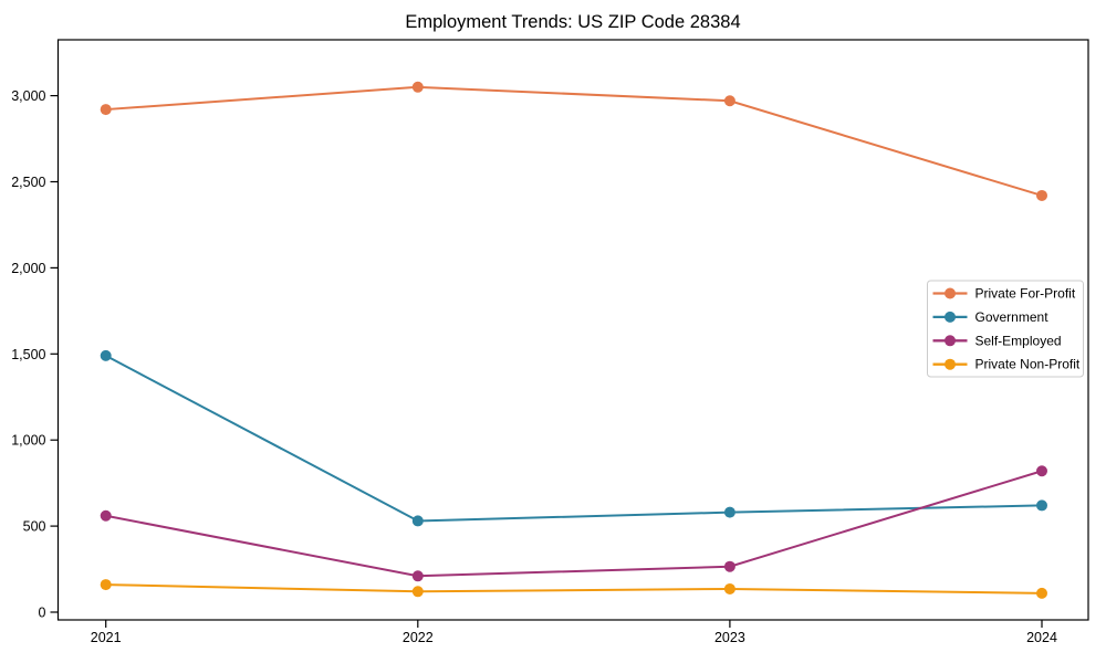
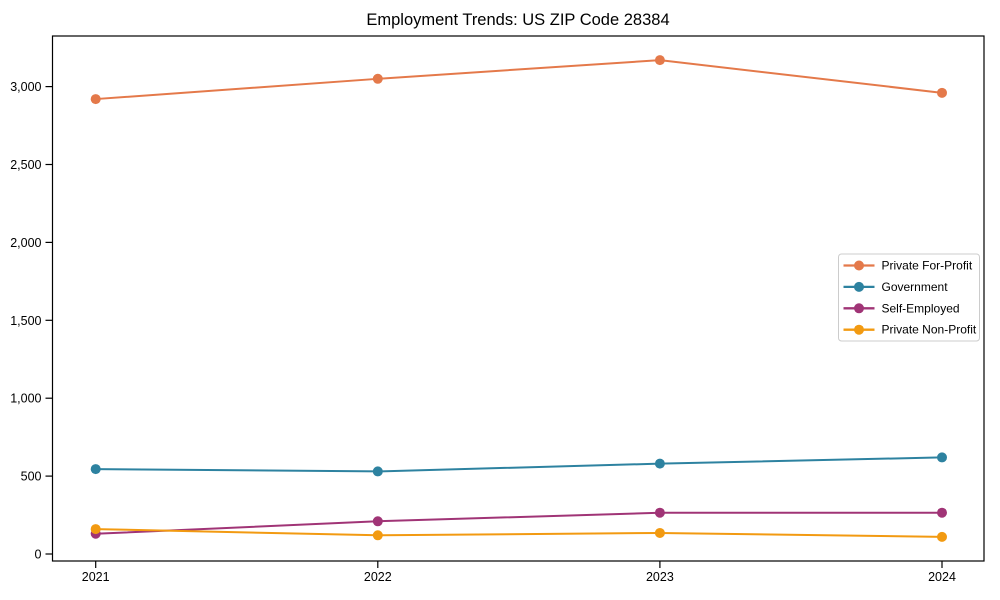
Government/2021: 1490 -> 540
Self-Employed/2021: 560 -> 130
Private For-Profit/2023: 2970 -> 3170
Private For-Profit/2024: 2420 -> 2960
Self-Employed/2024: 820 -> 260
